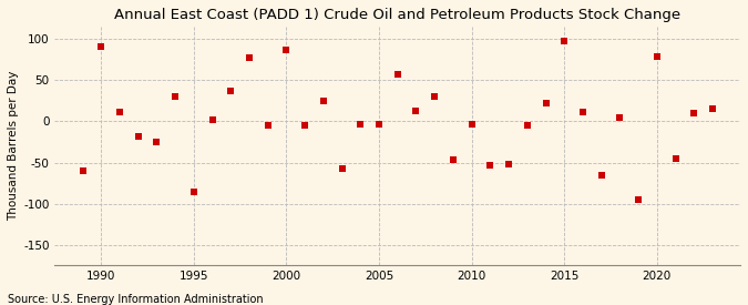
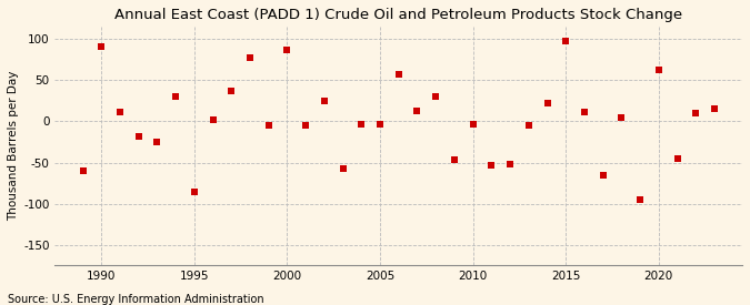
2020: 78 -> 62
